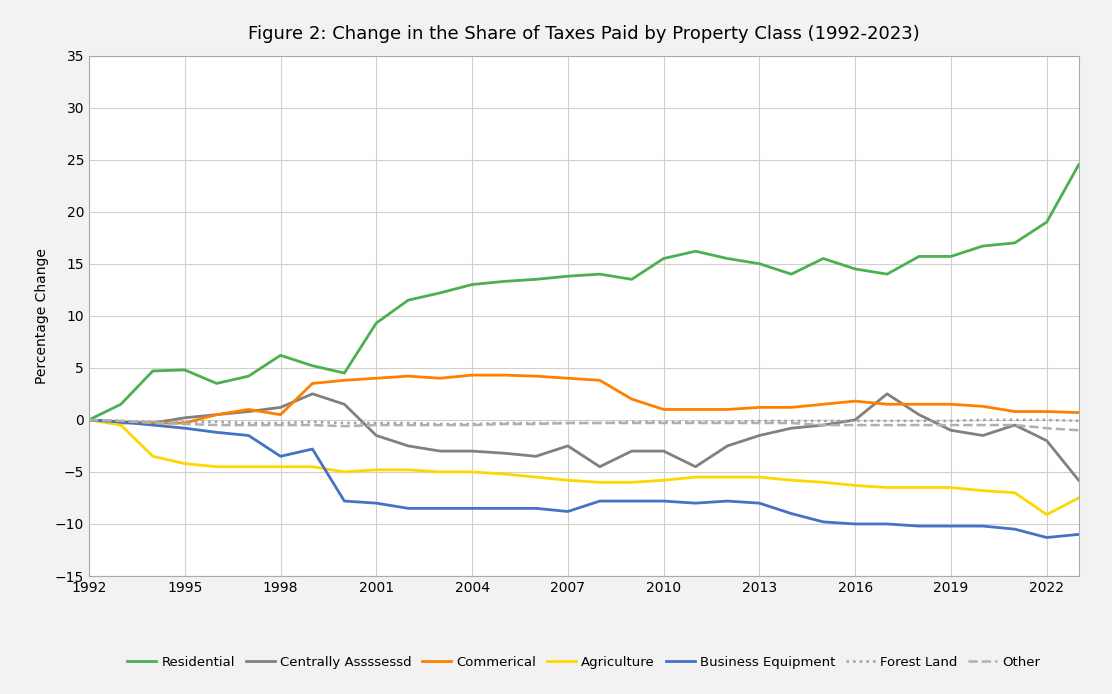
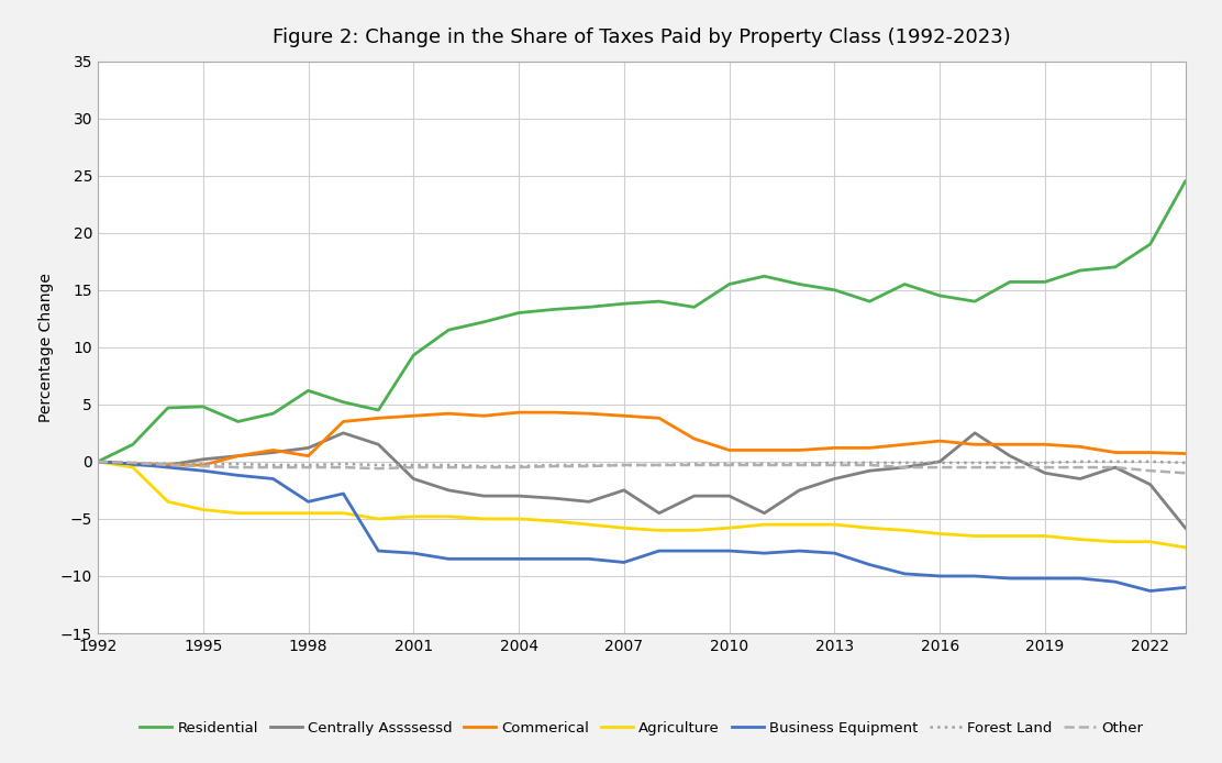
Agriculture/2022: -9.1 -> -7.0
